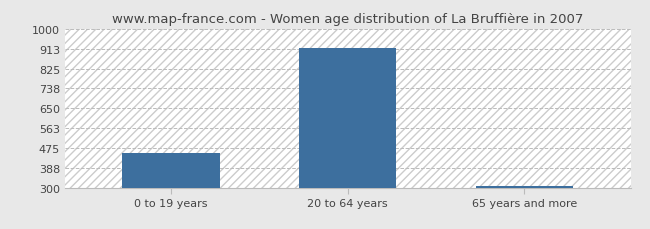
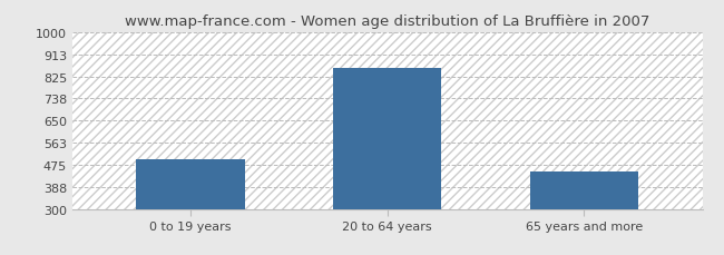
0 to 19 years: 453 -> 495
20 to 64 years: 916 -> 860
65 years and more: 305 -> 450
